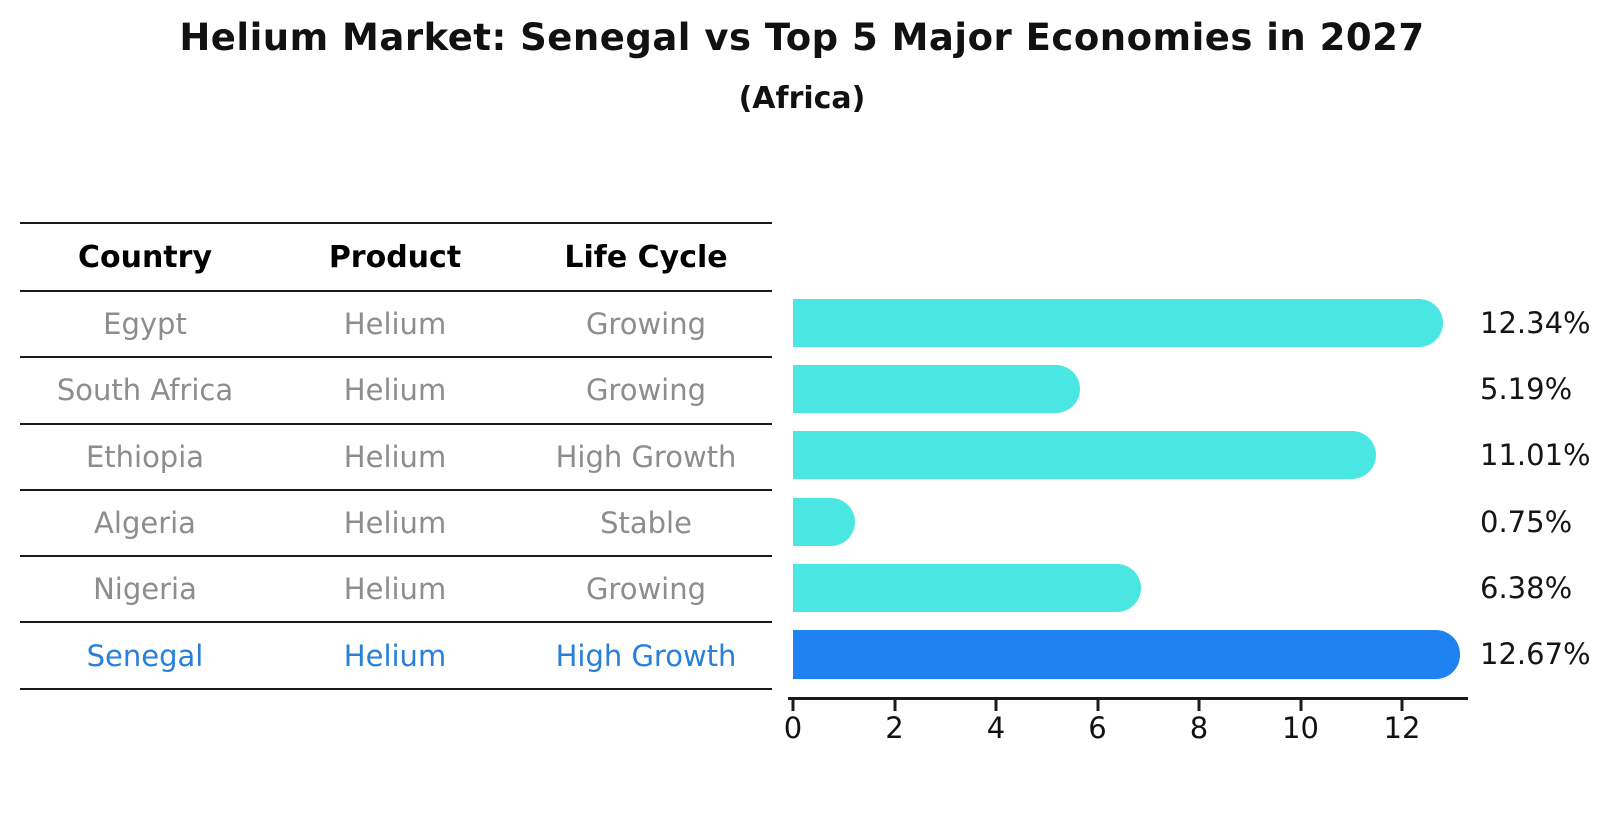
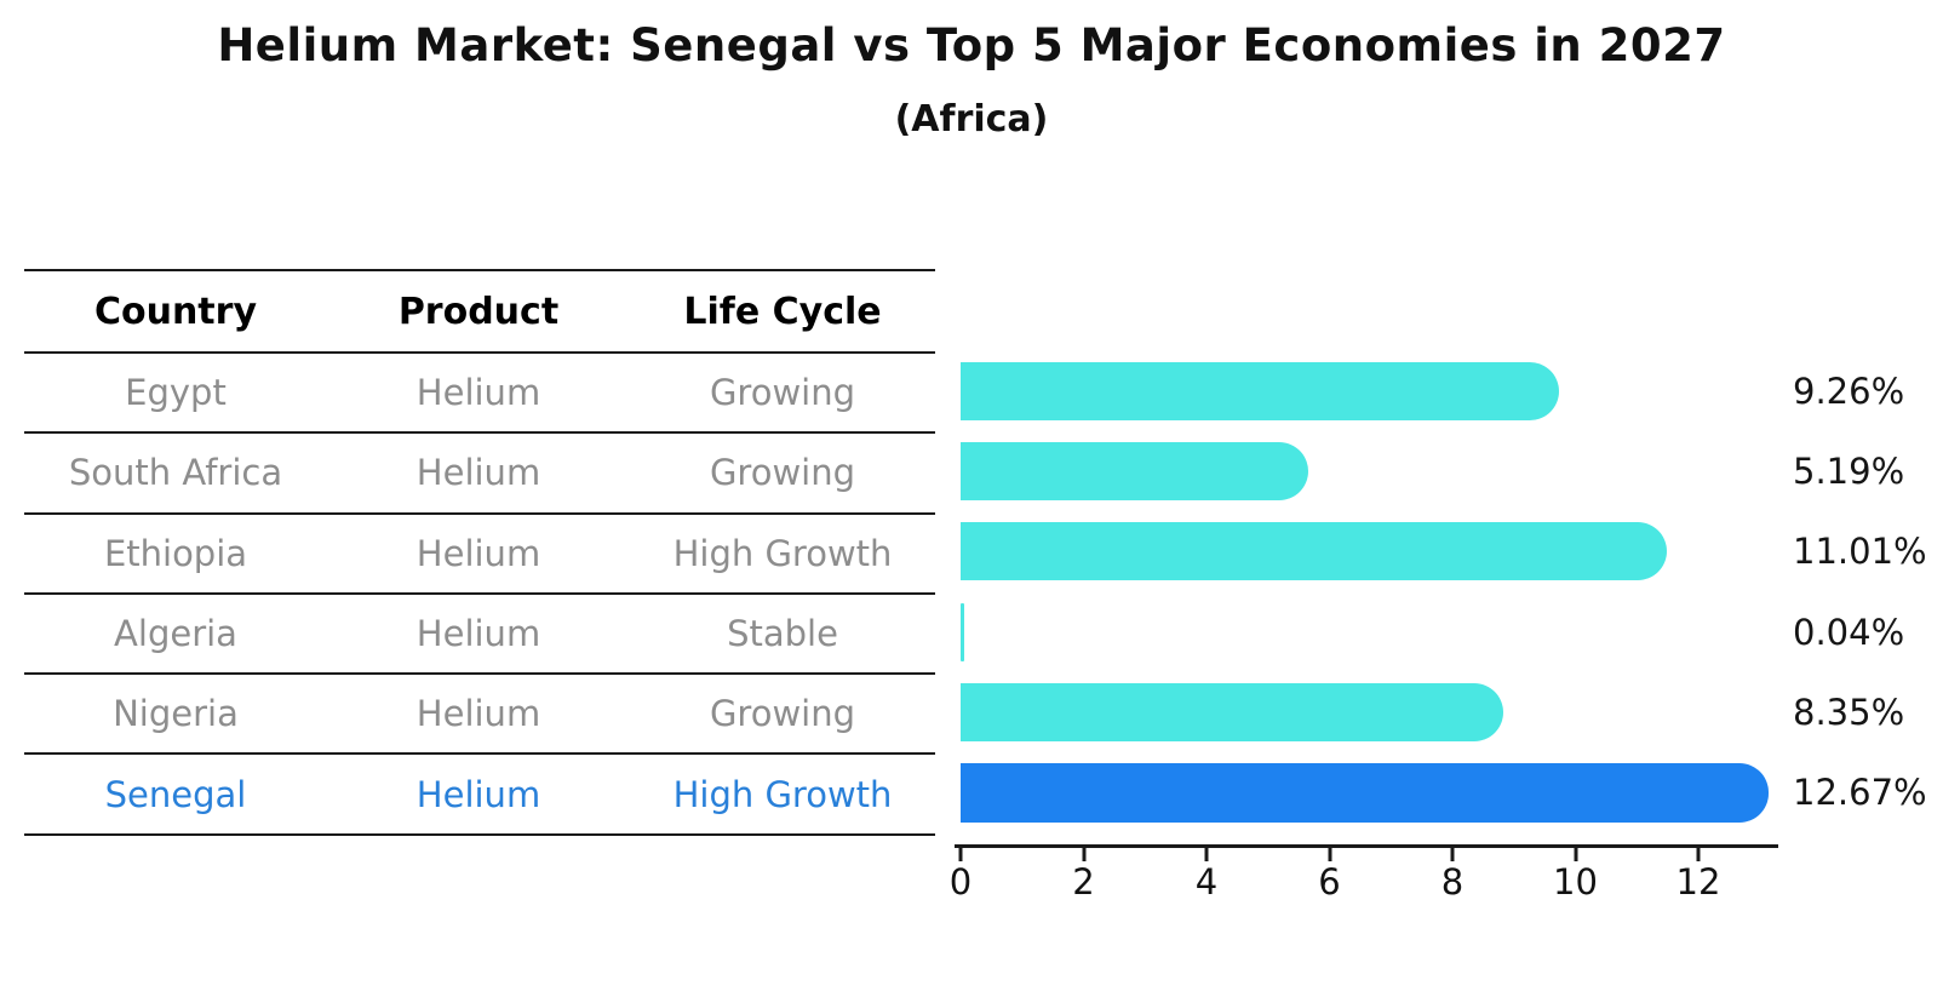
Egypt: 12.34% -> 9.26%
Algeria: 0.75% -> 0.04%
Nigeria: 6.38% -> 8.35%
